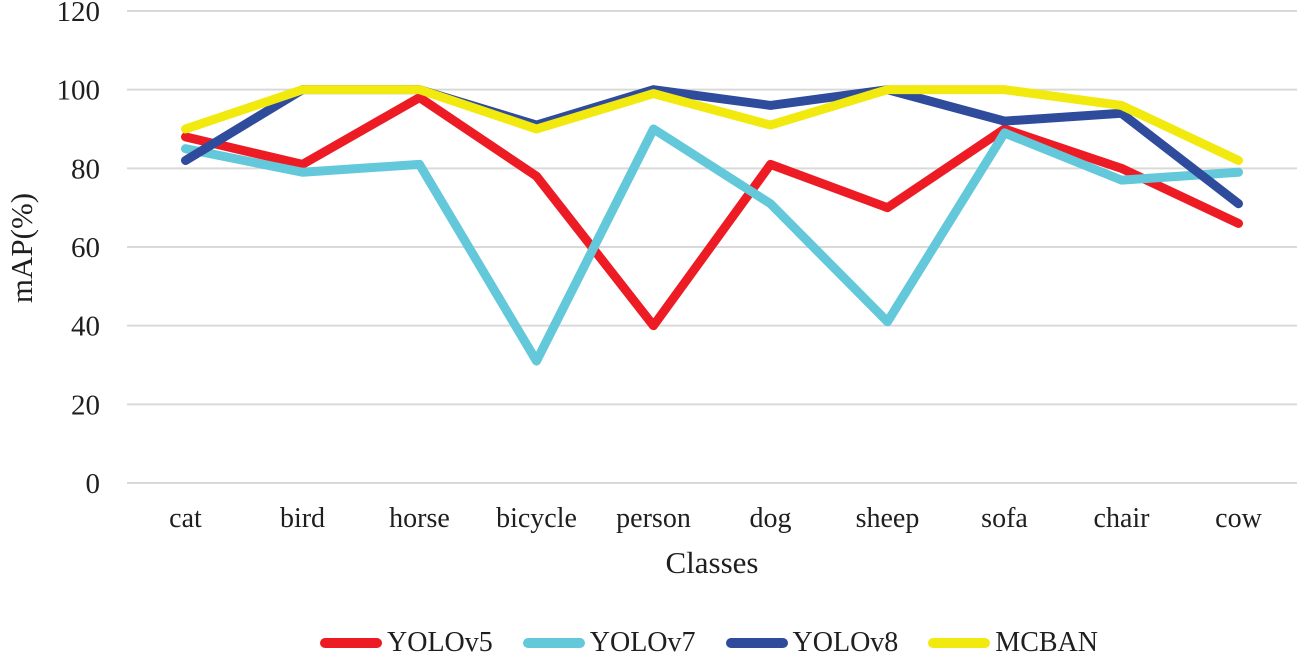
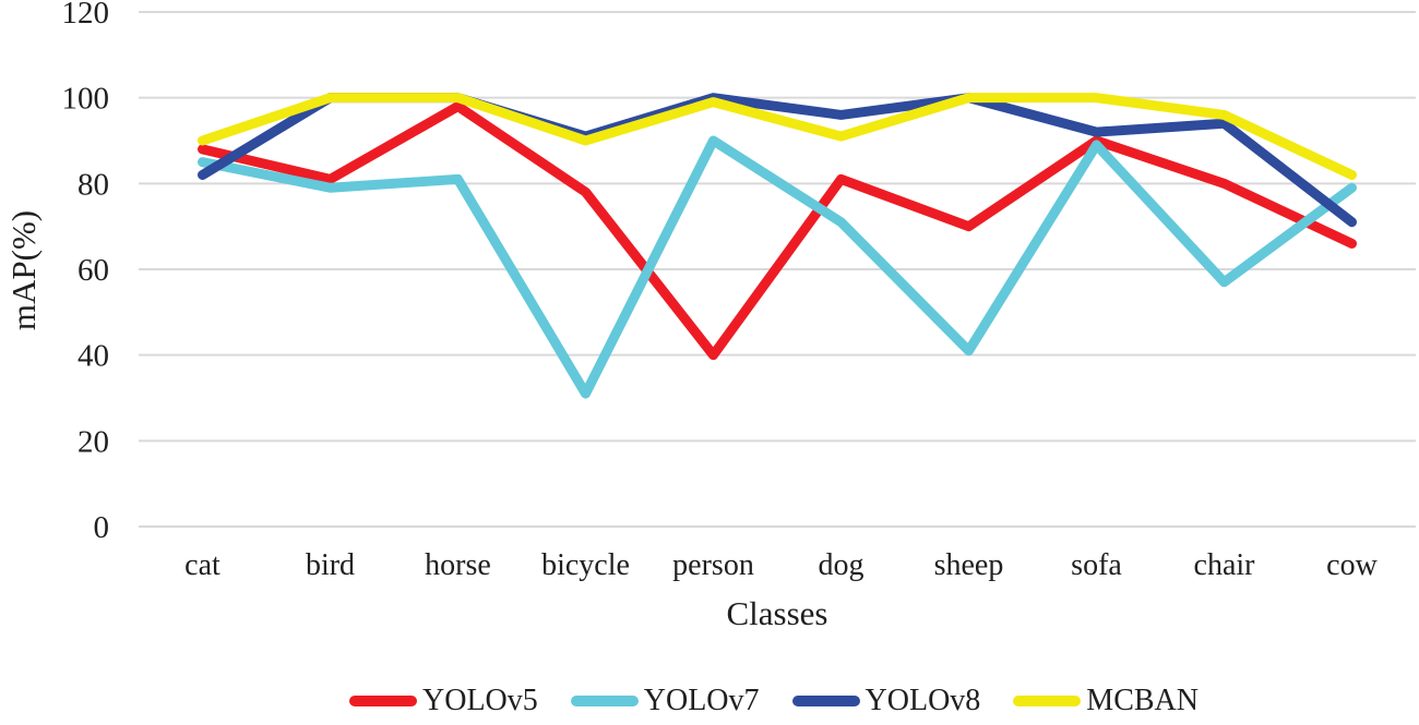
YOLOv7/chair: 77 -> 57
